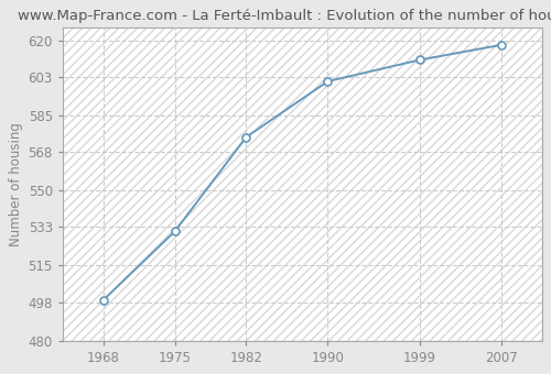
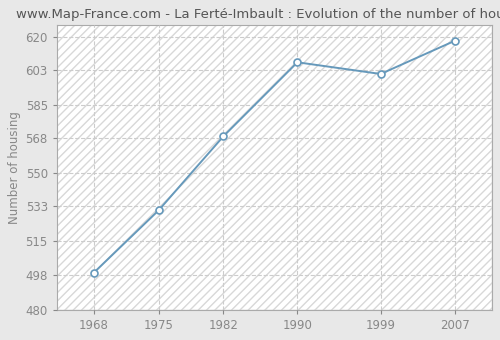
1982: 575 -> 569
1990: 601 -> 607
1999: 611 -> 601
